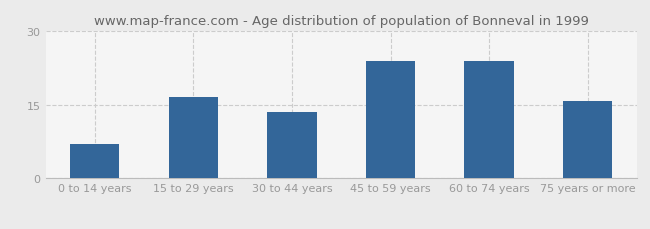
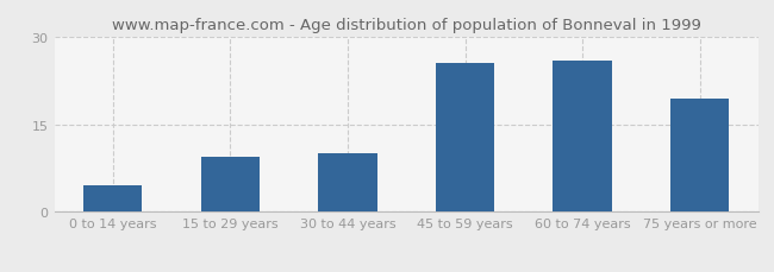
0 to 14 years: 7.0 -> 4.5
15 to 29 years: 16.5 -> 9.5
30 to 44 years: 13.5 -> 10.0
45 to 59 years: 24.0 -> 25.5
60 to 74 years: 24.0 -> 26.0
75 years or more: 15.8 -> 19.5
